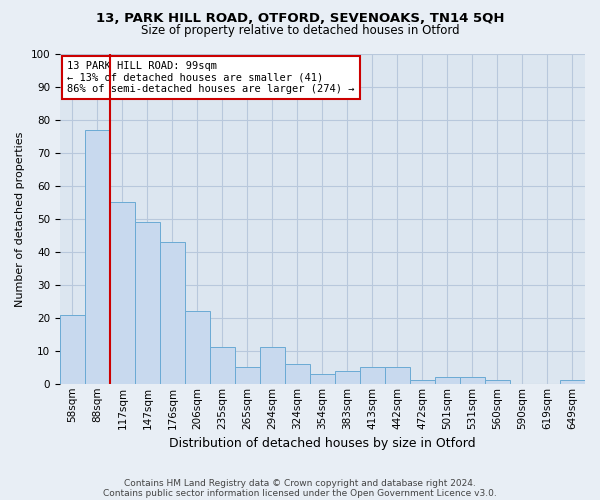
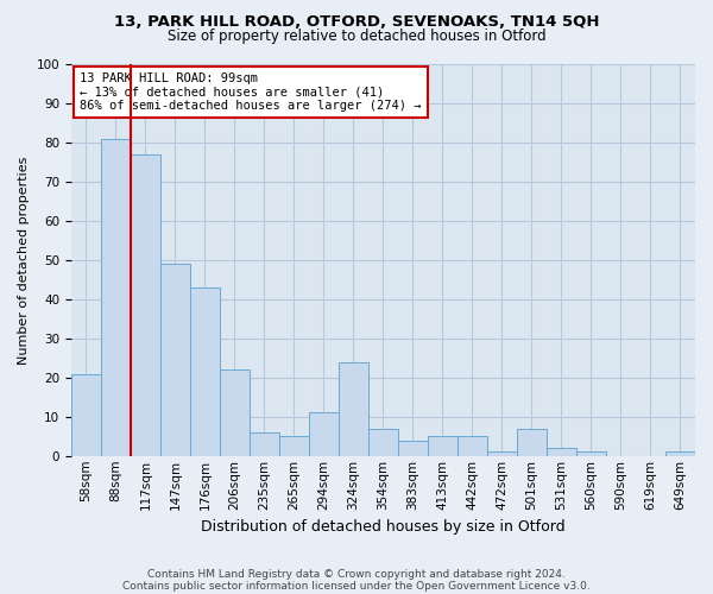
88sqm: 77 -> 81
117sqm: 55 -> 77
235sqm: 11 -> 6
324sqm: 6 -> 24
354sqm: 3 -> 7
501sqm: 2 -> 7
